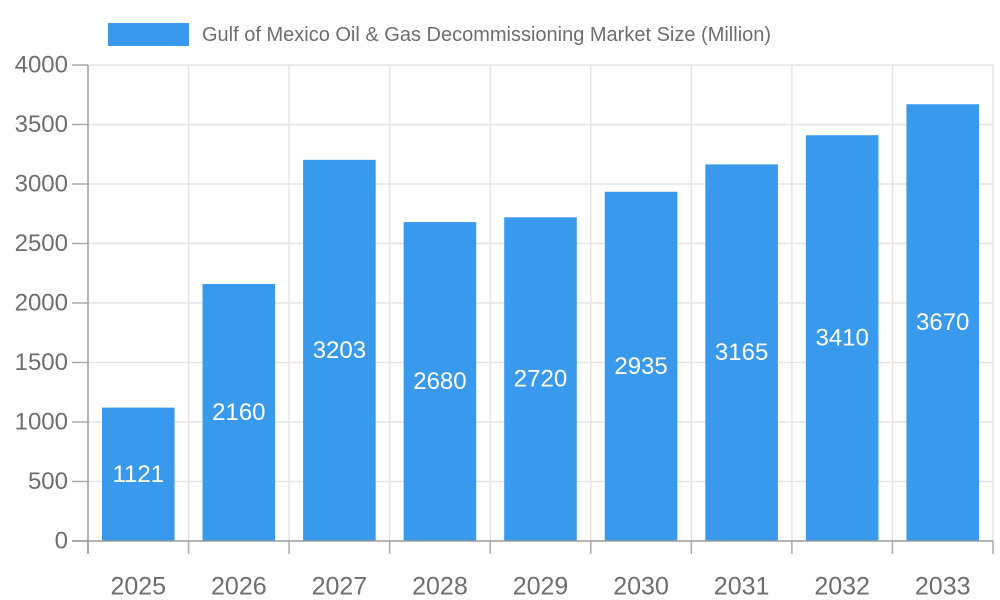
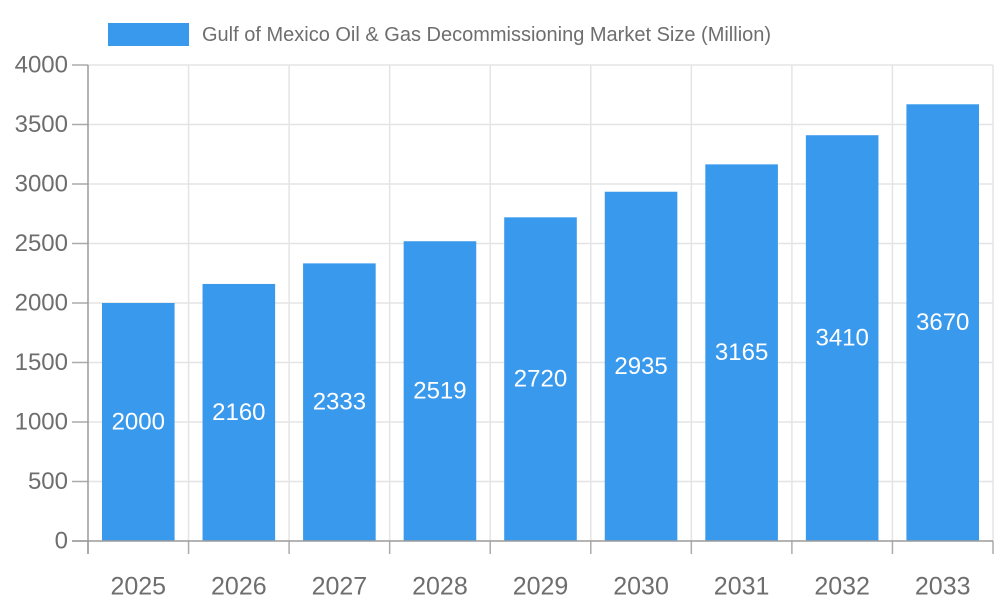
2025: 1121 -> 2000
2027: 3203 -> 2333
2028: 2680 -> 2519
